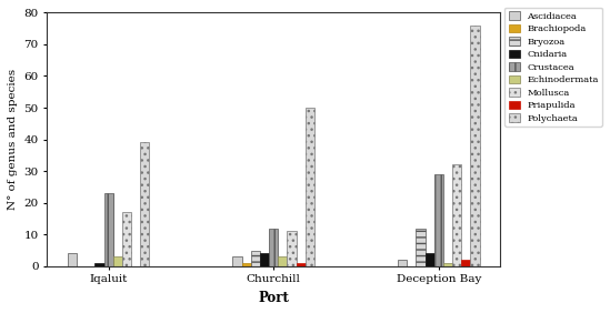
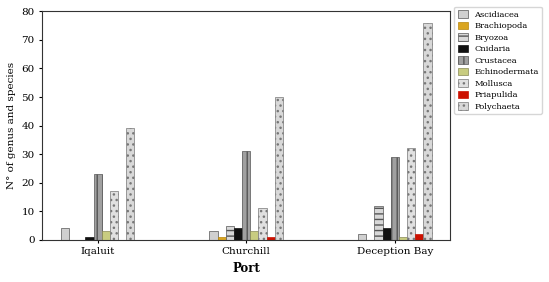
Crustacea/Churchill: 12 -> 31
